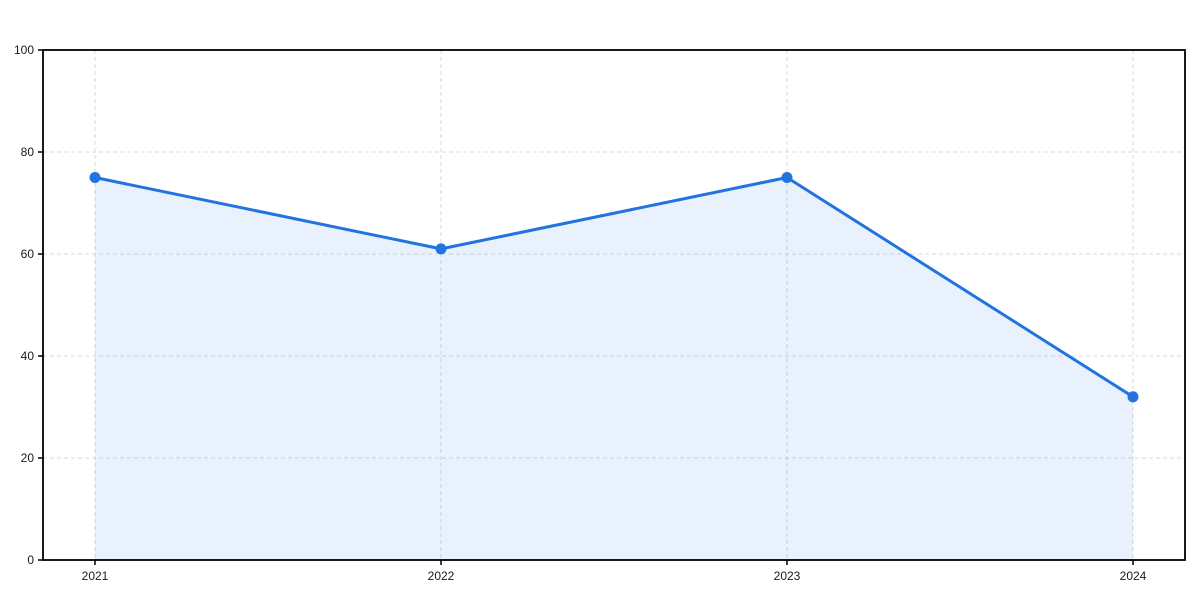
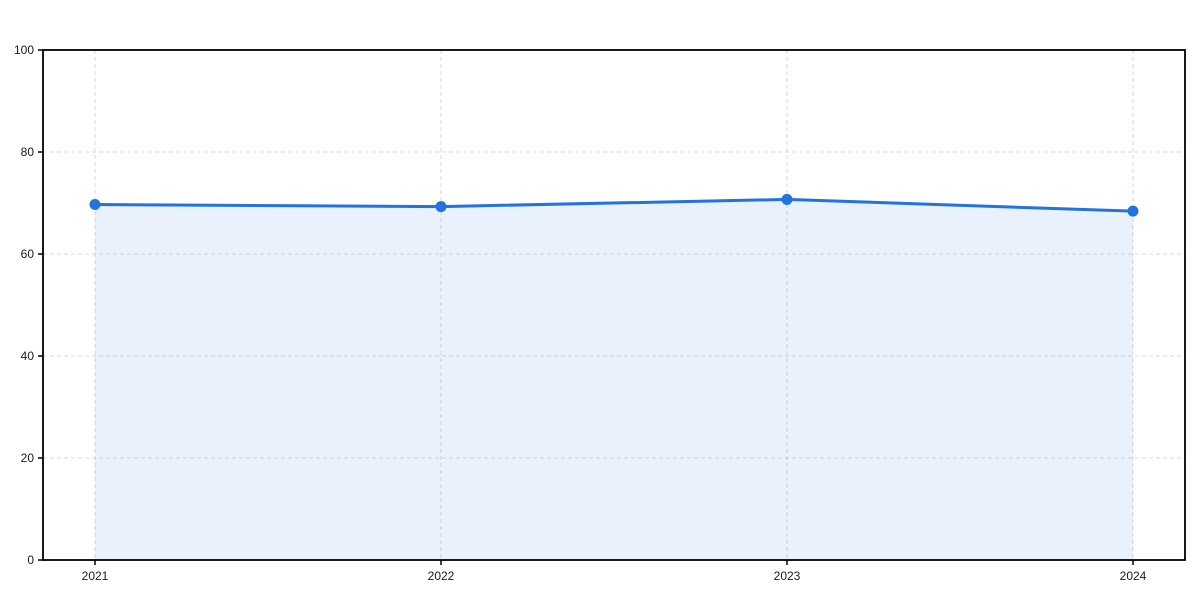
2021: 75 -> 70
2022: 61 -> 69
2023: 75 -> 71
2024: 32 -> 68
